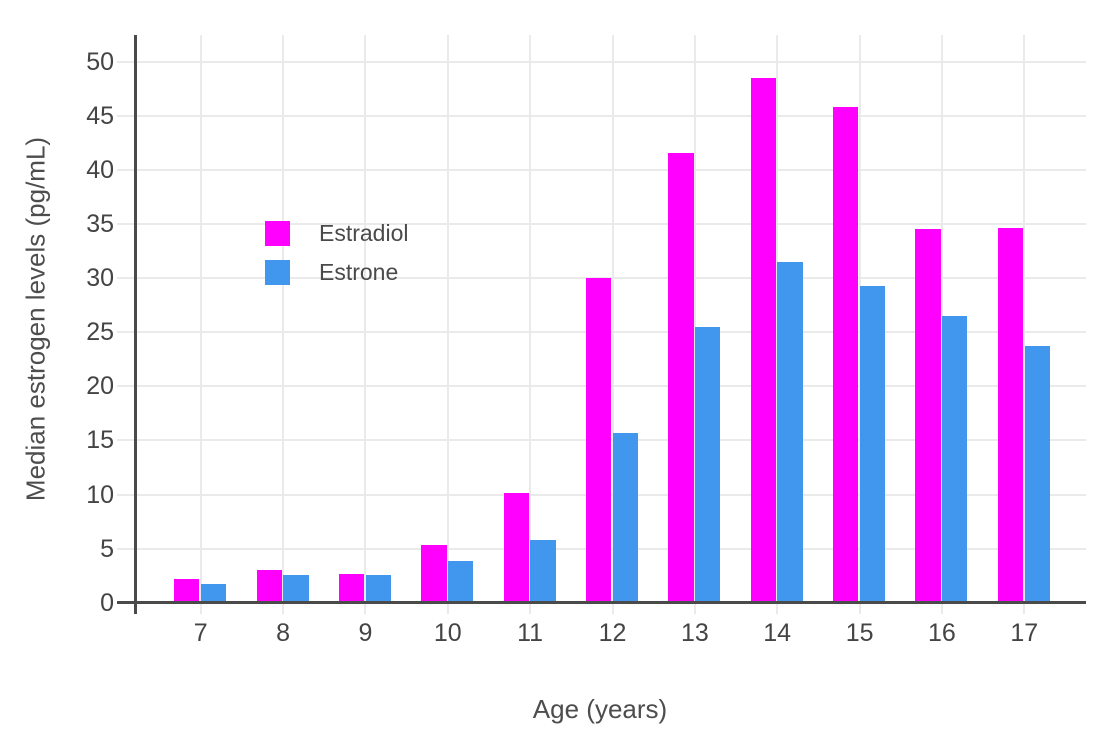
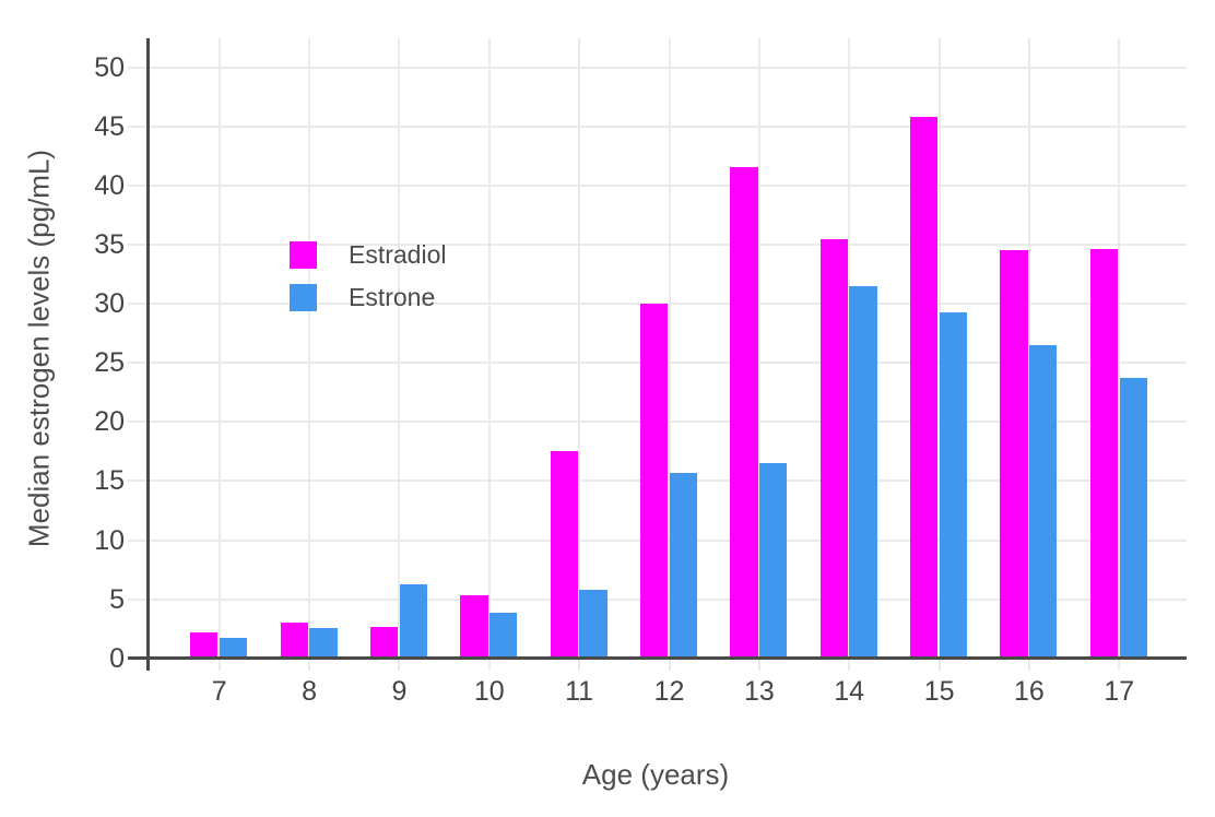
Estrone/9: 2.6 -> 6.3
Estradiol/11: 10.1 -> 17.5
Estrone/13: 25.5 -> 16.5
Estradiol/14: 48.5 -> 35.5
